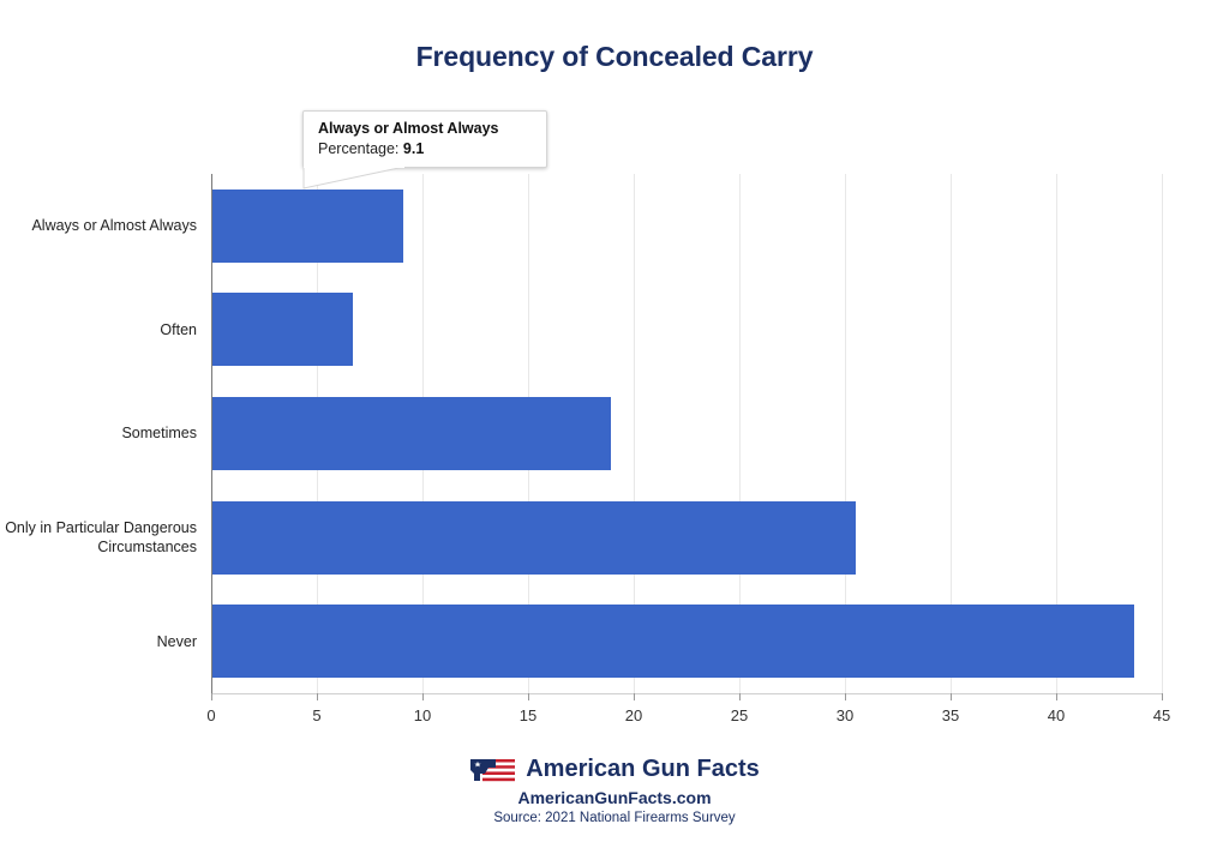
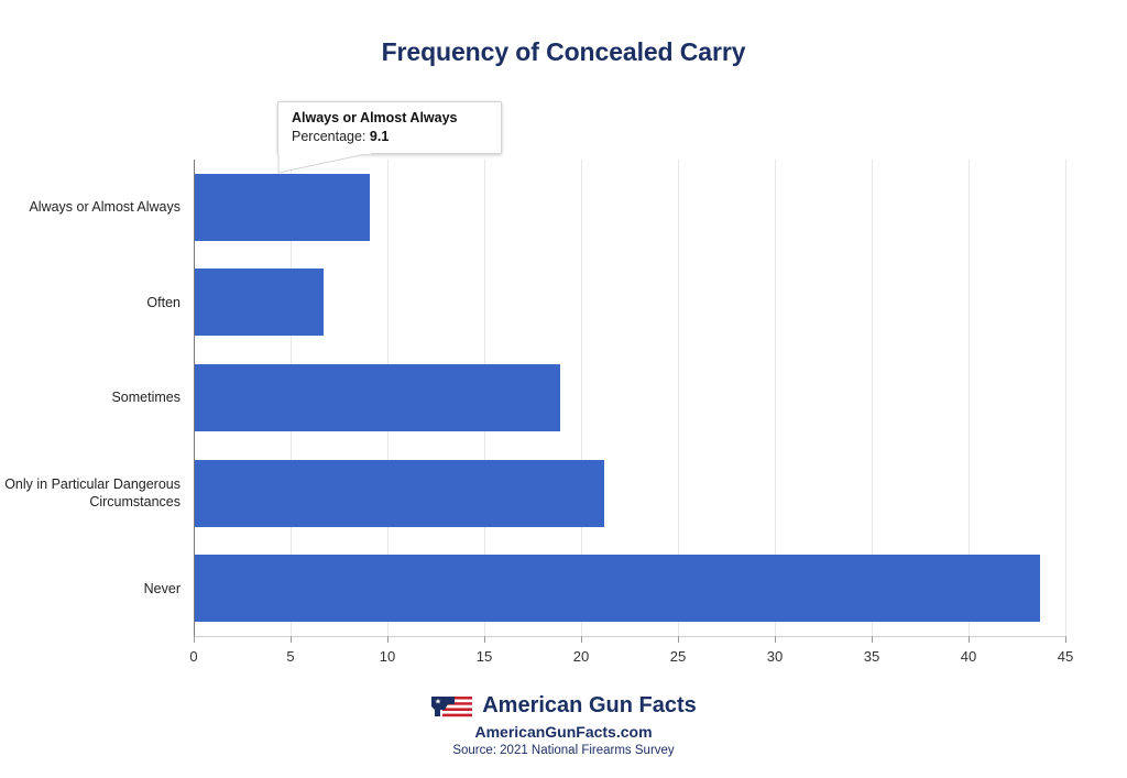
Only in Particular Dangerous Circumstances: 30.5 -> 21.2
